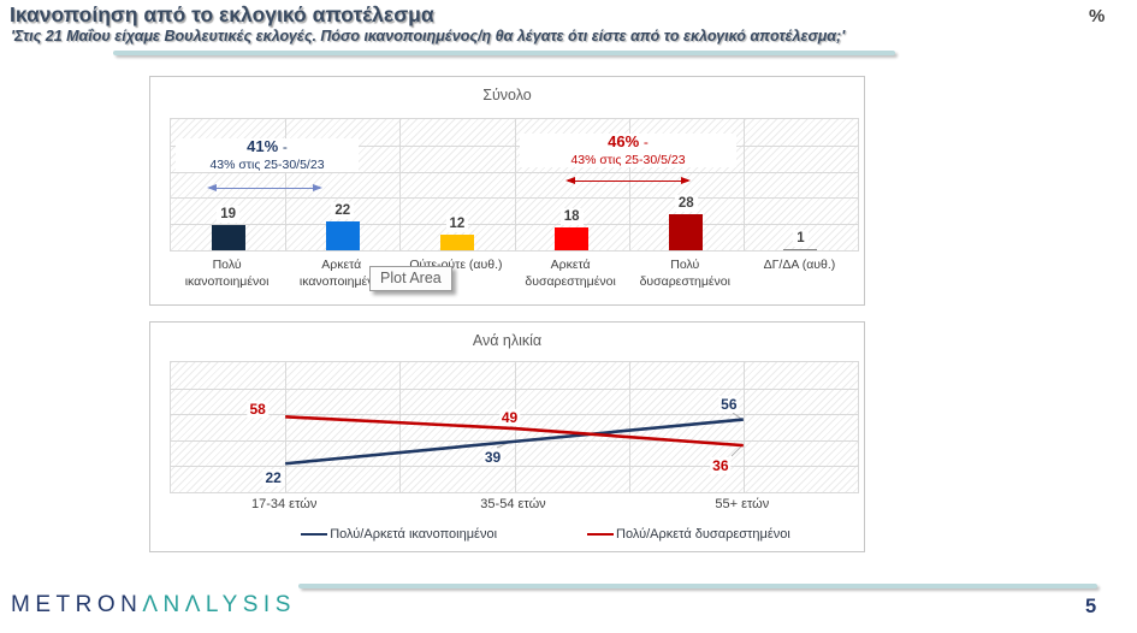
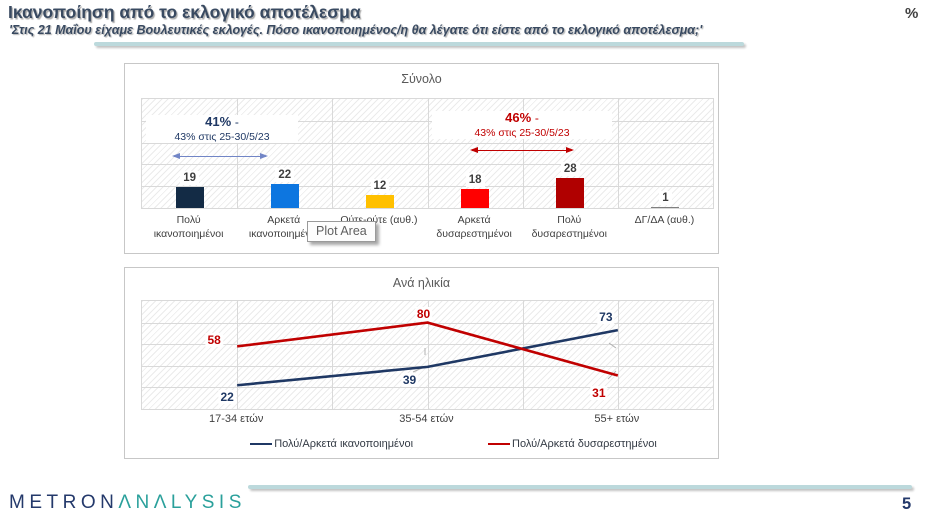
Ανά ηλικία/Πολύ/Αρκετά δυσαρεστημένοι/35-54 ετών: 49 -> 80
Ανά ηλικία/Πολύ/Αρκετά ικανοποιημένοι/55+ ετών: 56 -> 73
Ανά ηλικία/Πολύ/Αρκετά δυσαρεστημένοι/55+ ετών: 36 -> 31
